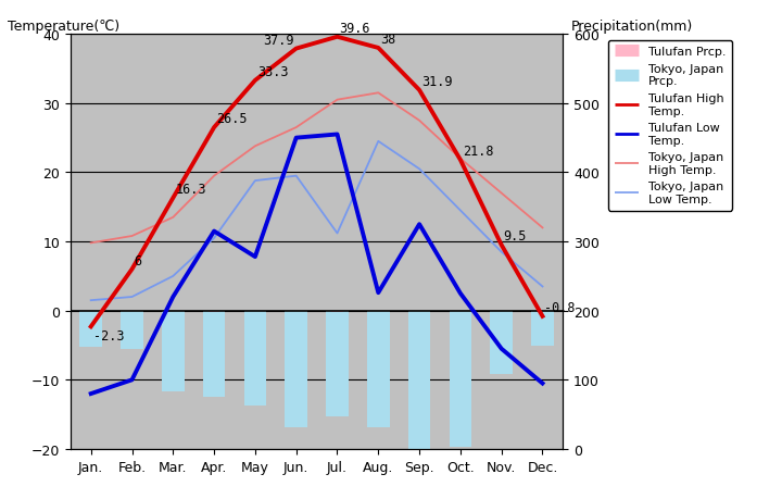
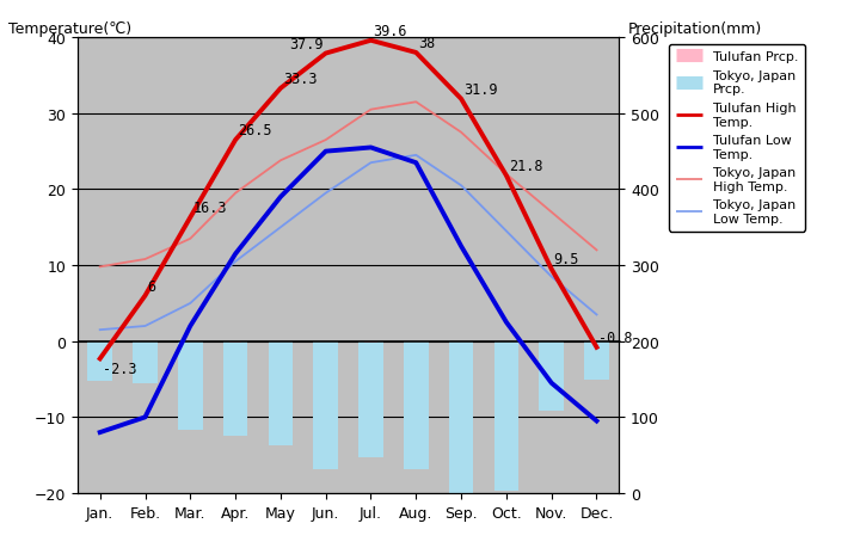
Tulufan Low Temp./May: 7.8 -> 19.0
Tokyo, Japan Low Temp./May: 18.8 -> 15.0
Tokyo, Japan Low Temp./Jul.: 11.2 -> 23.5
Tulufan Low Temp./Aug.: 2.6 -> 23.5
